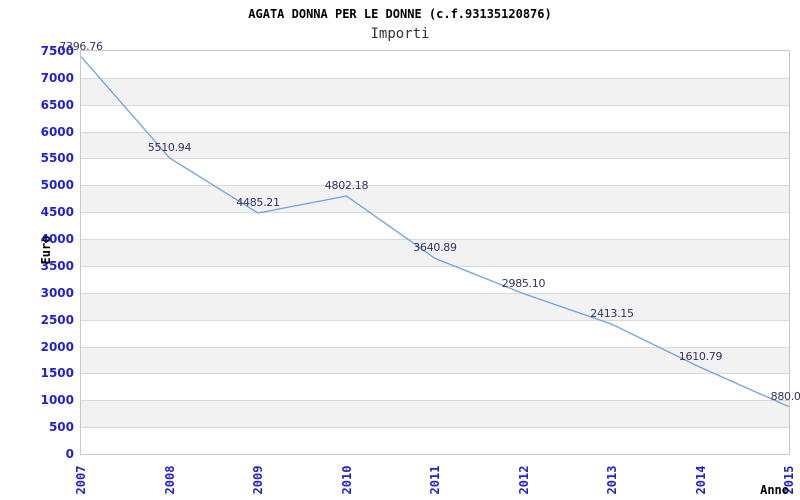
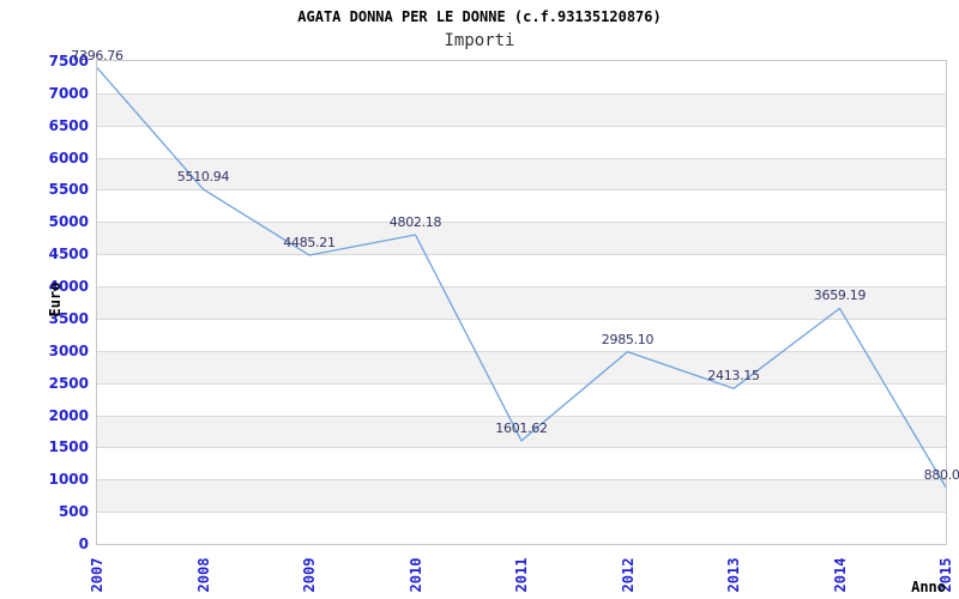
2011: 3640.89 -> 1601.62
2014: 1610.79 -> 3659.19
